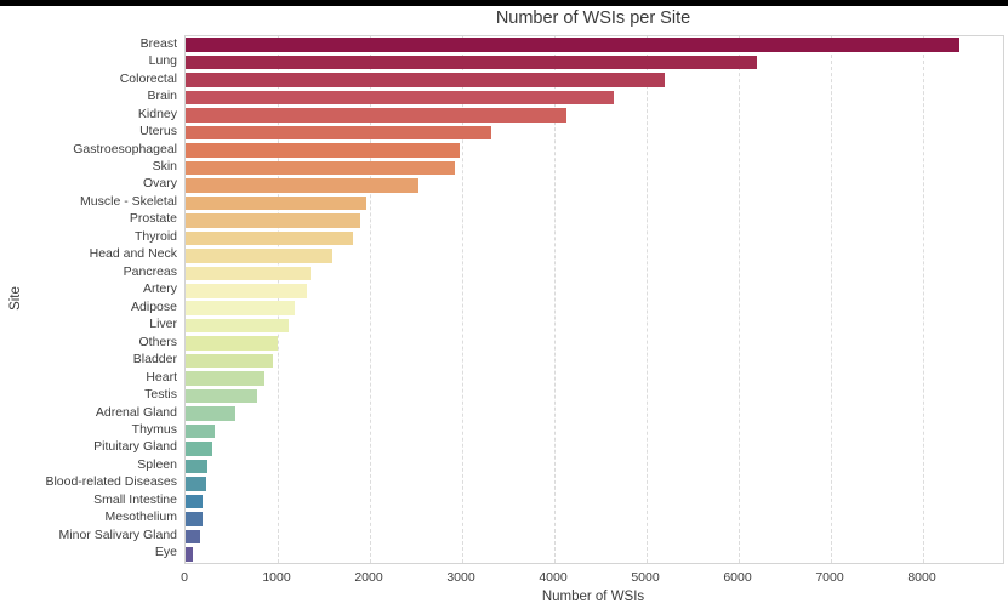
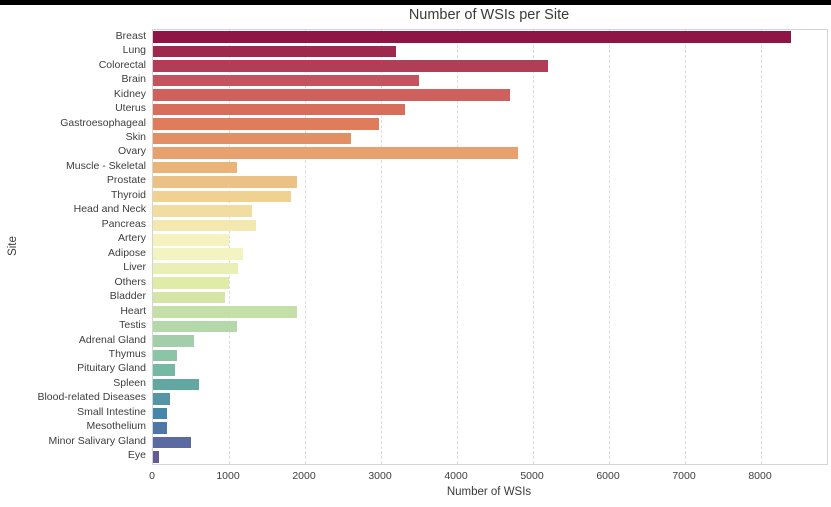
Lung: 6200 -> 3200
Brain: 4600 -> 3500
Kidney: 4100 -> 4700
Skin: 2900 -> 2600
Ovary: 2500 -> 4800
Muscle - Skeletal: 2000 -> 1100
Head and Neck: 1600 -> 1300
Artery: 1300 -> 1000
Heart: 900 -> 1900
Testis: 800 -> 1100
Spleen: 200 -> 600
Minor Salivary Gland: 200 -> 500
